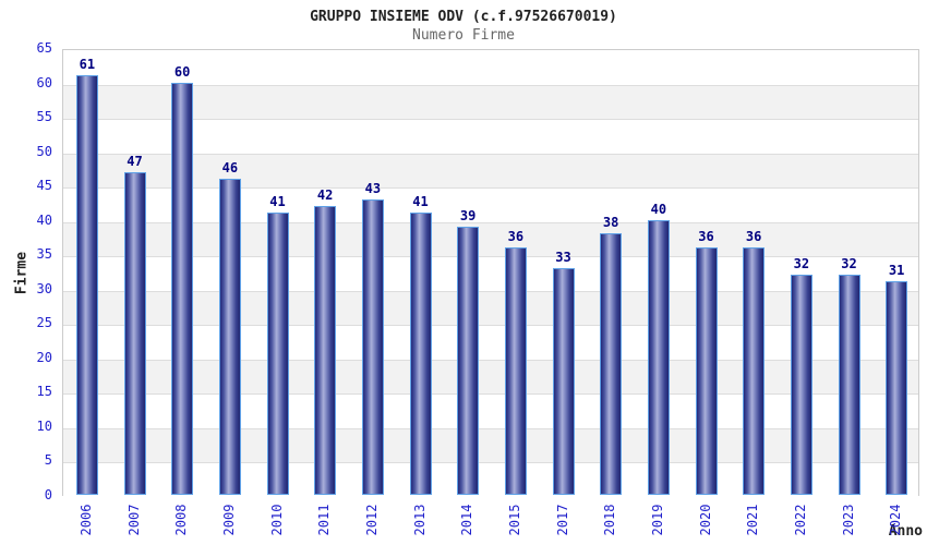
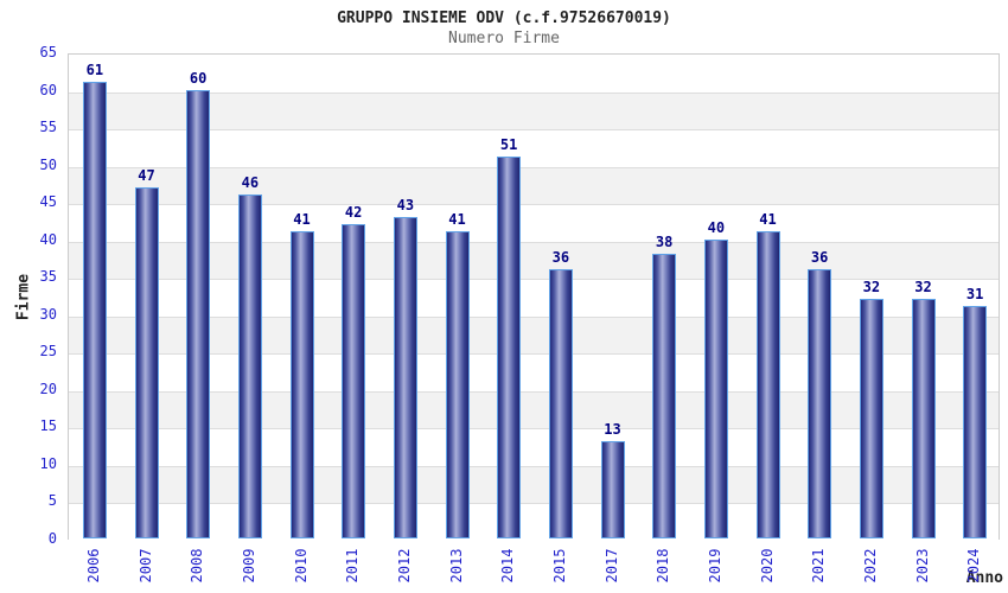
2014: 39 -> 51
2017: 33 -> 13
2020: 36 -> 41
